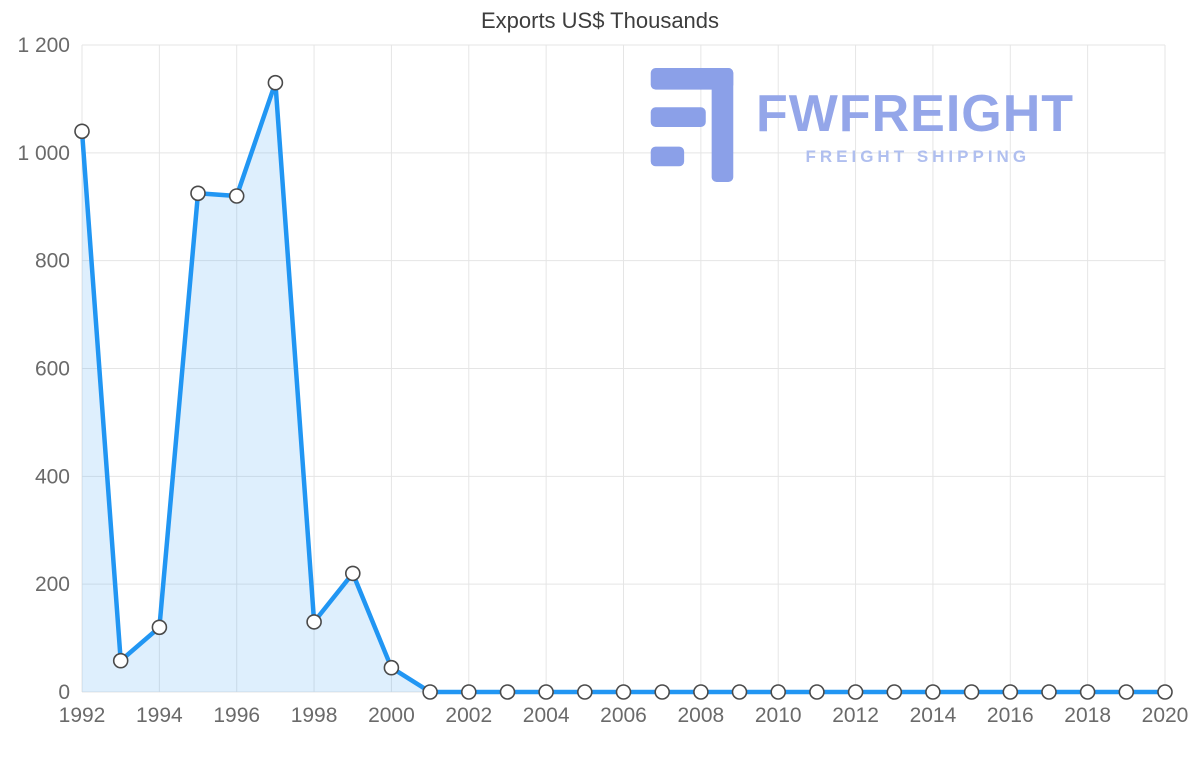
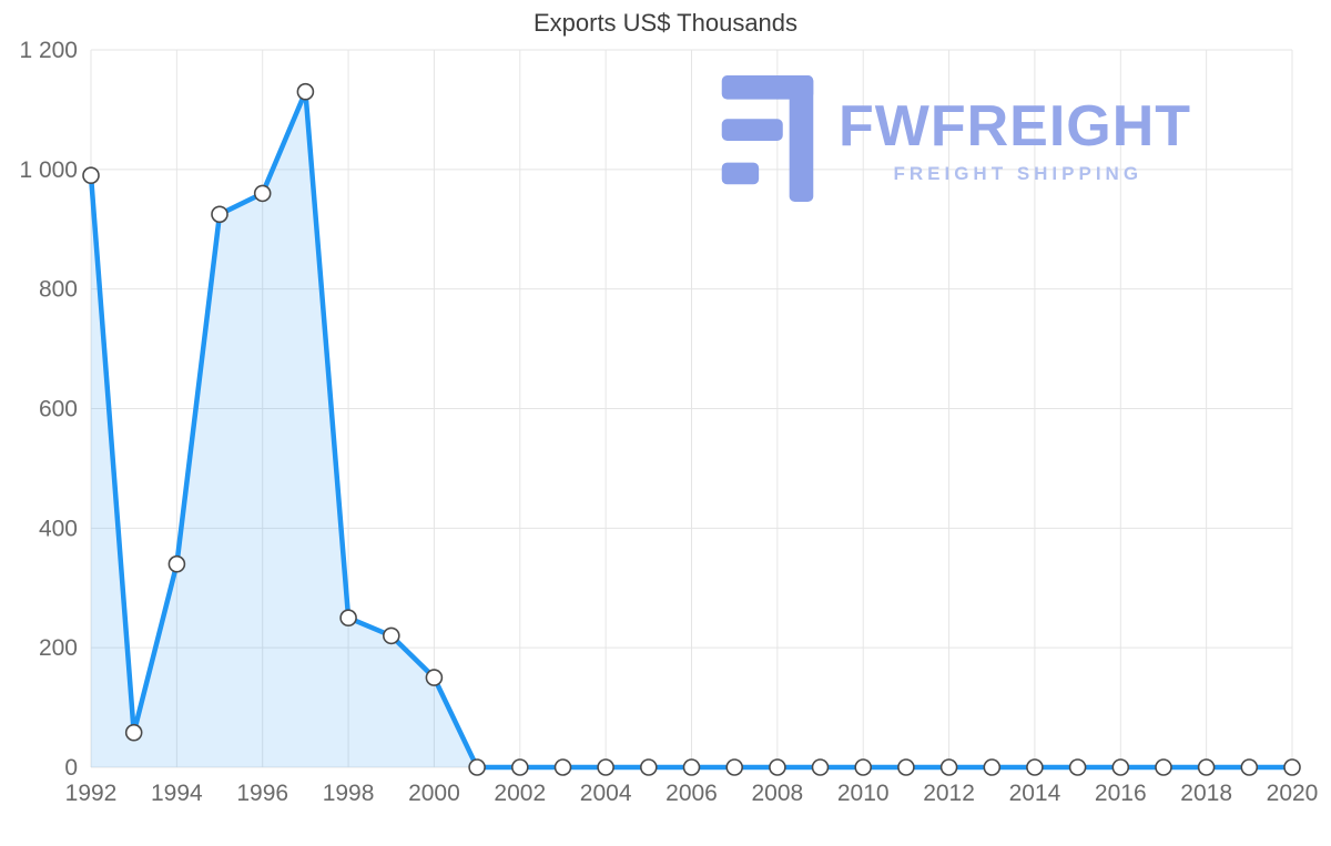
1992: 1040 -> 990
1994: 120 -> 340
1996: 920 -> 960
1998: 130 -> 250
2000: 40 -> 150
